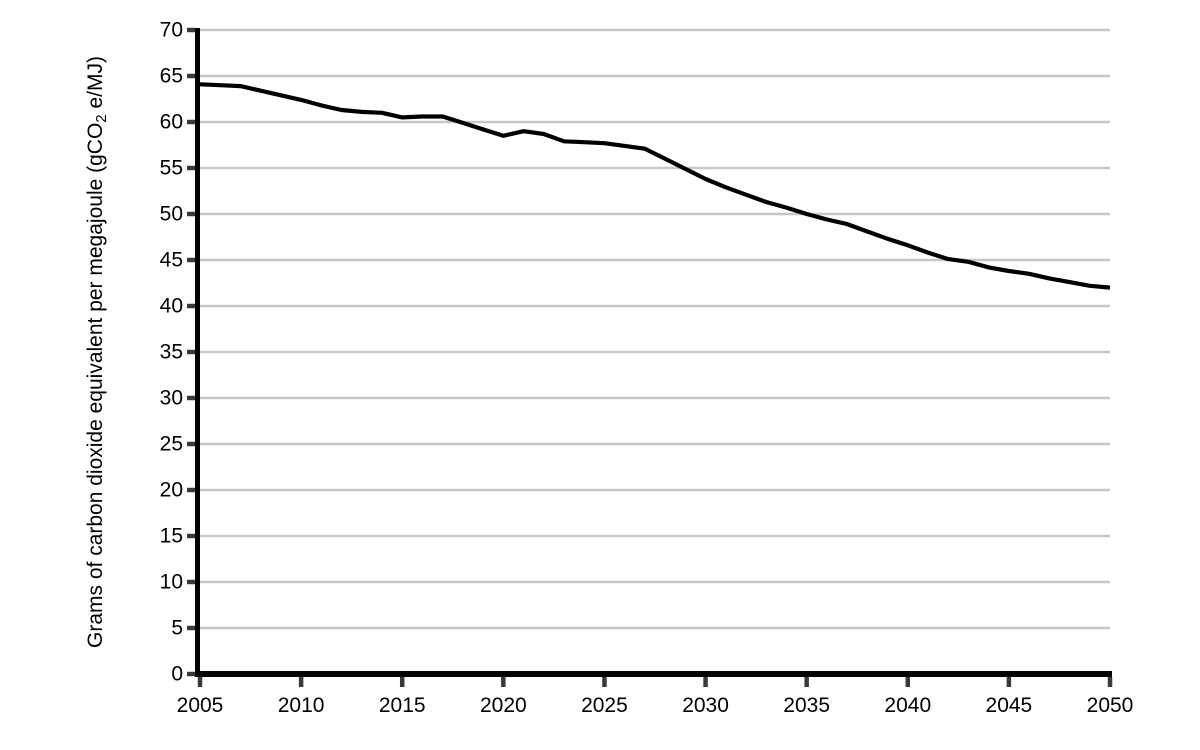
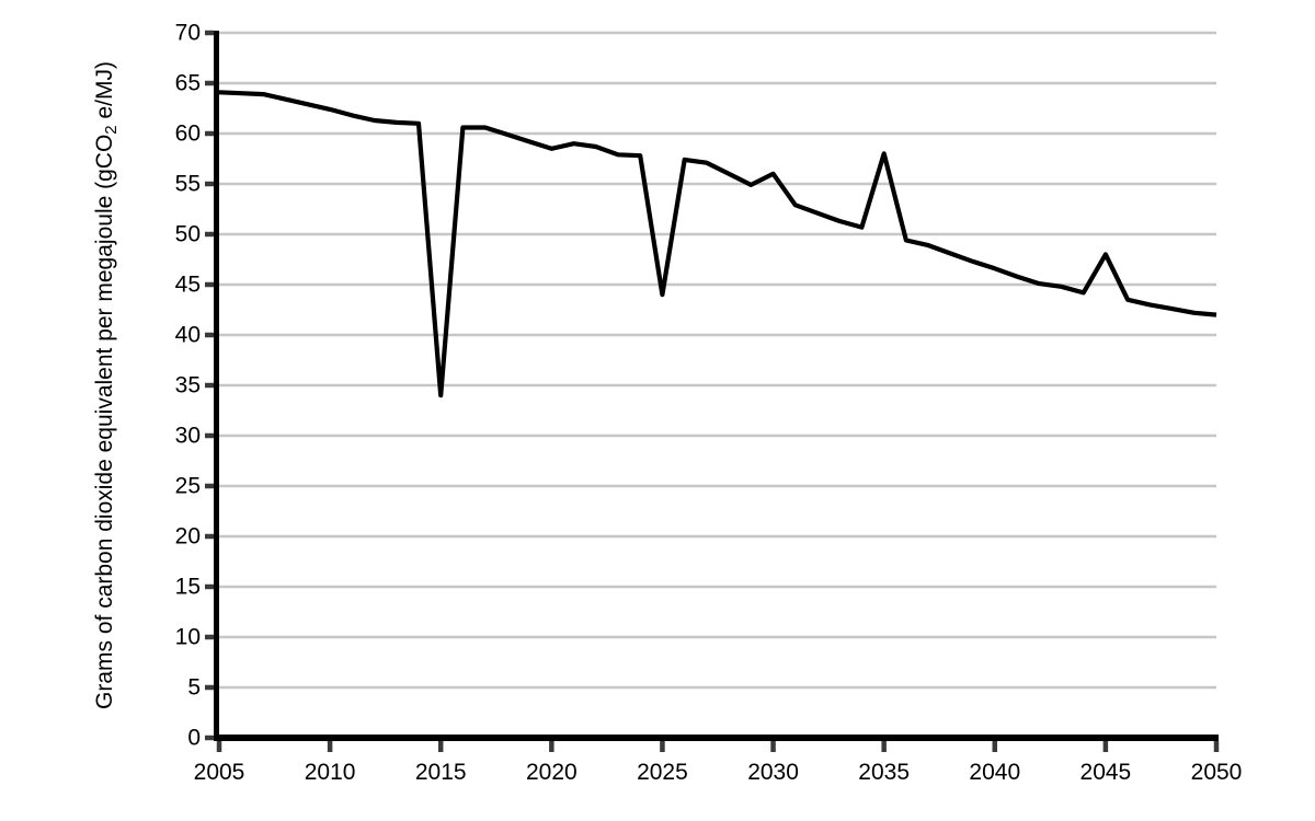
2015: 60 -> 34
2025: 58 -> 44
2030: 54 -> 56
2035: 50 -> 58
2045: 44 -> 48
